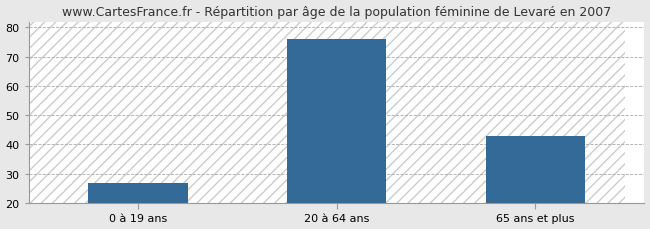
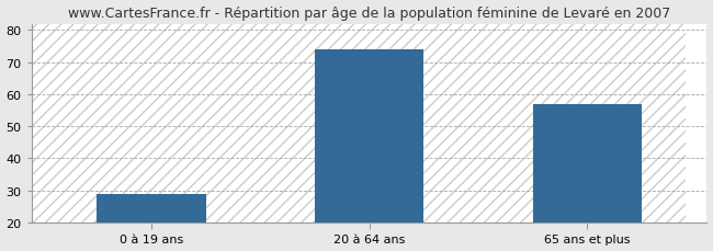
0 à 19 ans: 27 -> 29
20 à 64 ans: 76 -> 74
65 ans et plus: 43 -> 57
